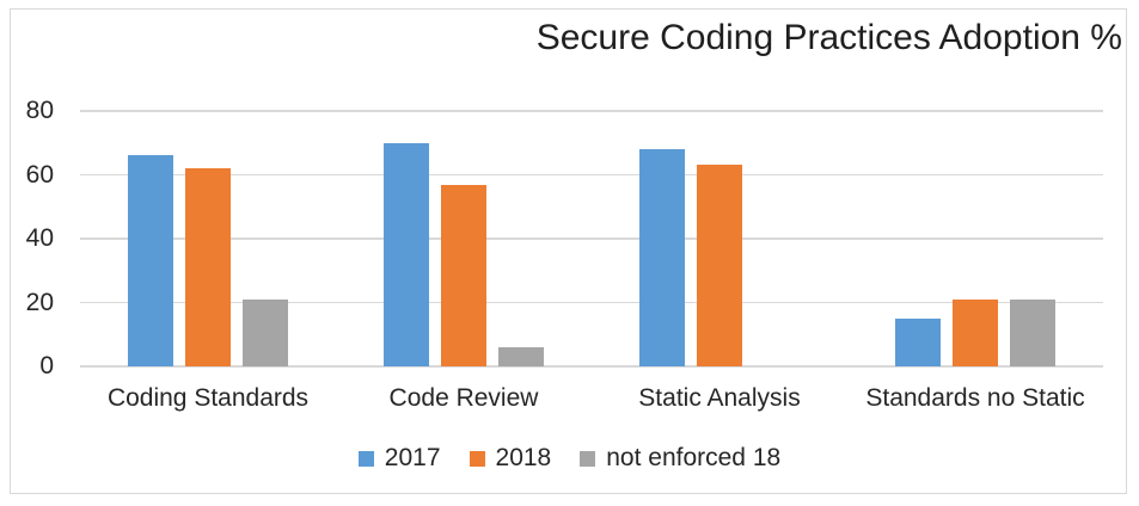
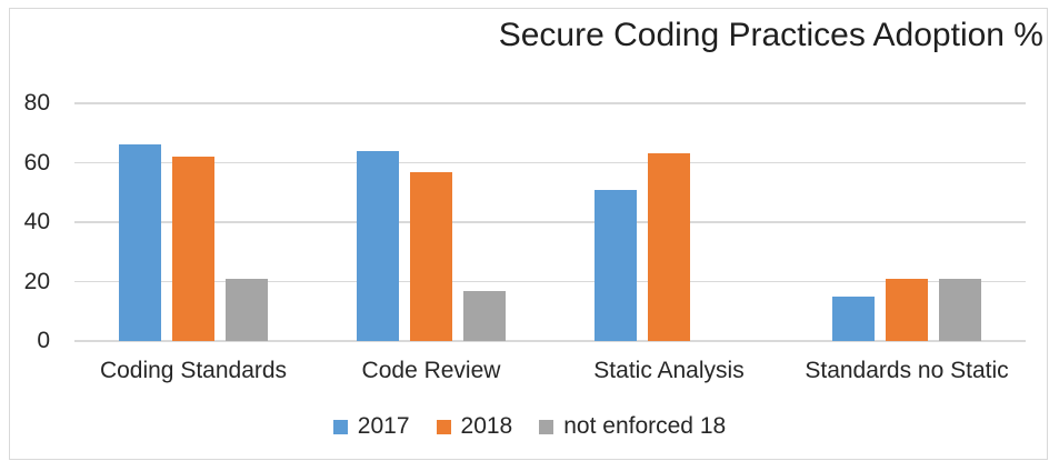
2017/Code Review: 70 -> 64
not enforced 18/Code Review: 6 -> 17
2017/Static Analysis: 68 -> 51
